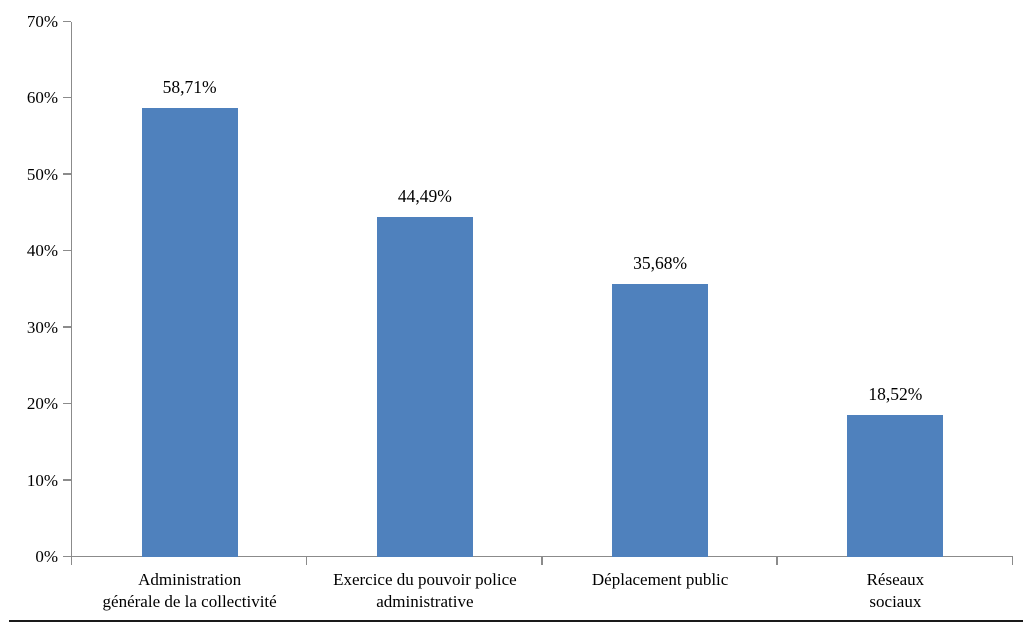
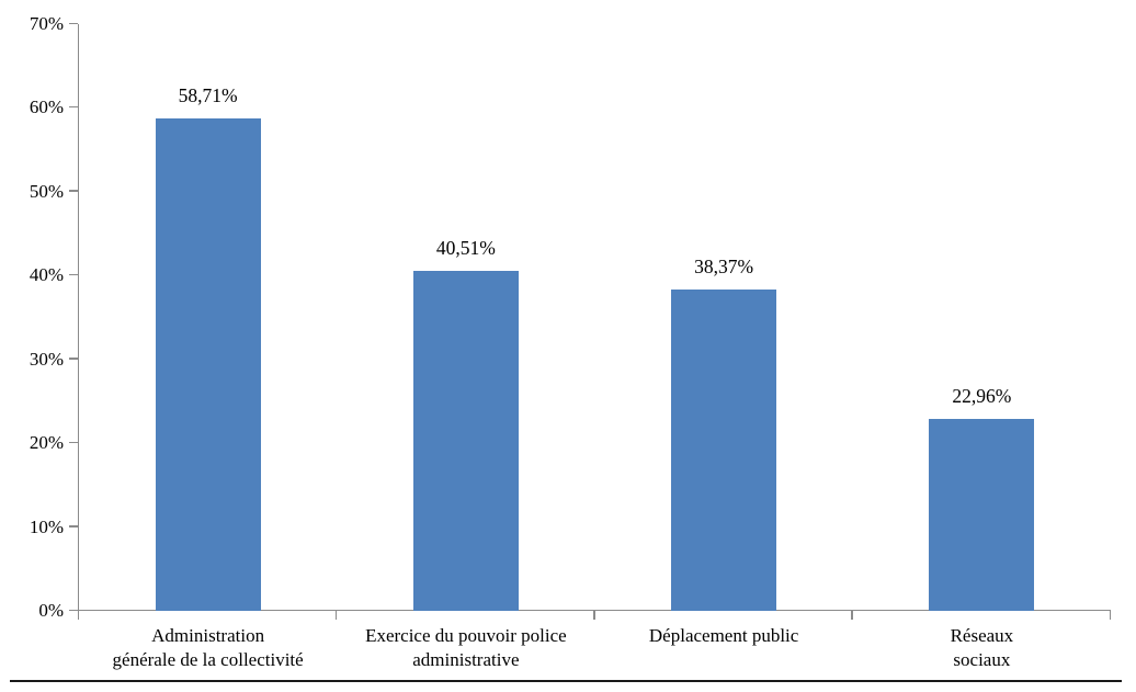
Exercice du pouvoir police administrative: 44,49% -> 40,51%
Déplacement public: 35,68% -> 38,37%
Réseaux sociaux: 18,52% -> 22,96%
